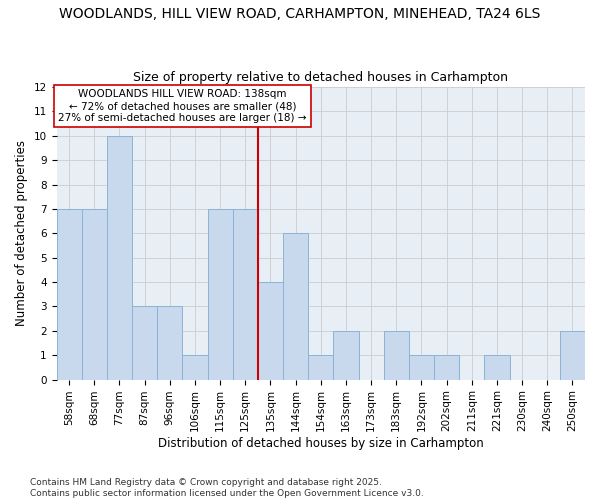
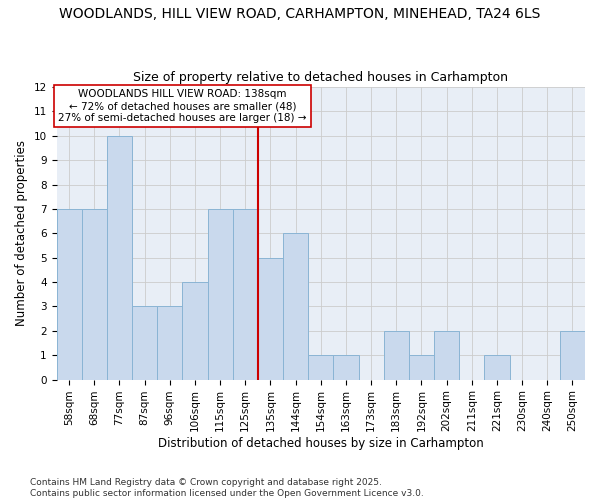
106sqm: 1 -> 4
135sqm: 4 -> 5
163sqm: 2 -> 1
202sqm: 1 -> 2
